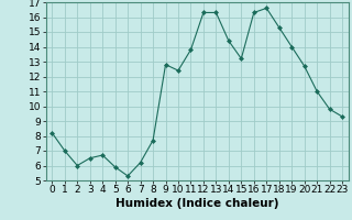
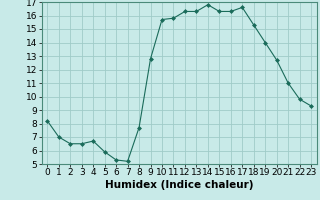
2: 6.0 -> 6.5
7: 6.2 -> 5.2
10: 12.4 -> 15.7
11: 13.8 -> 15.8
14: 14.4 -> 16.8
15: 13.2 -> 16.3
